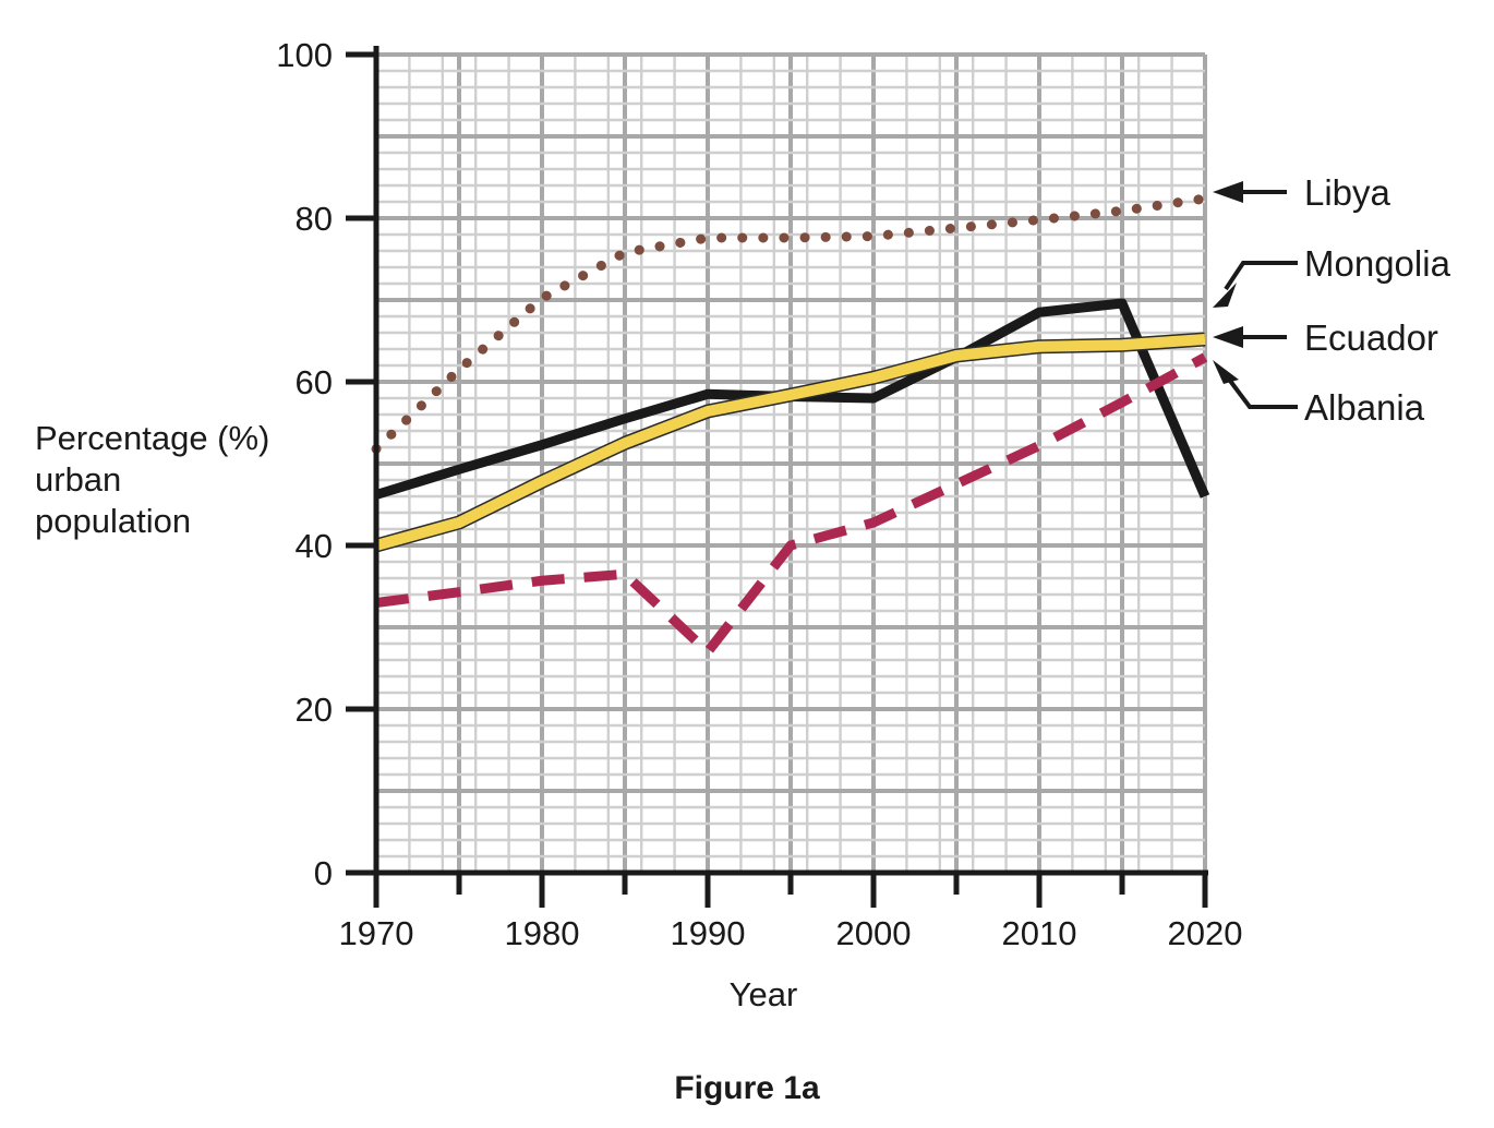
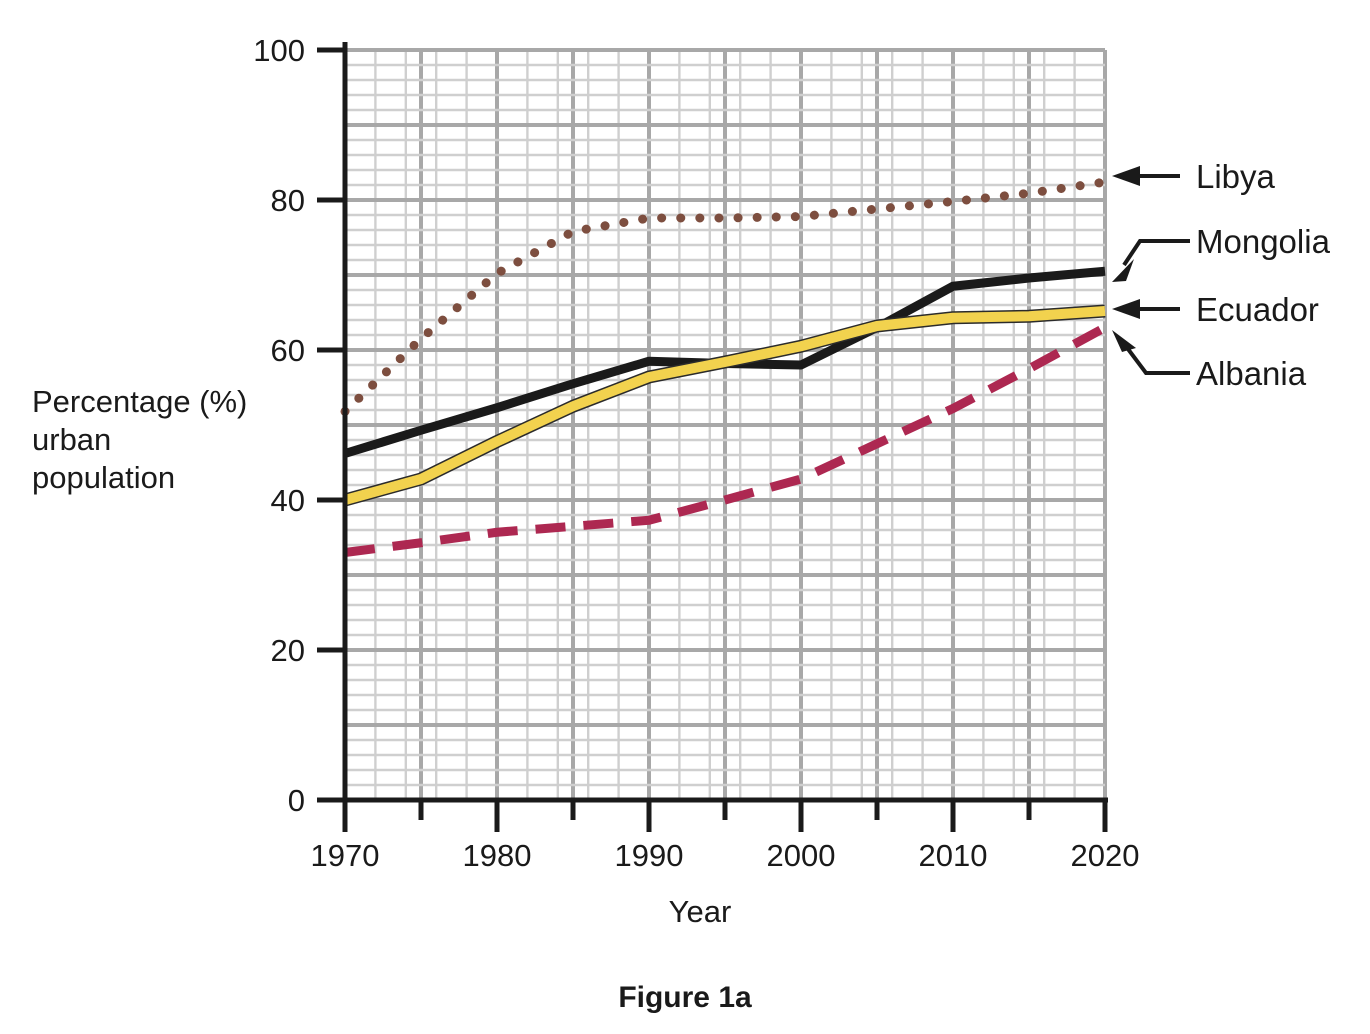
Albania/1990: 27 -> 37
Mongolia/2020: 46 -> 70
